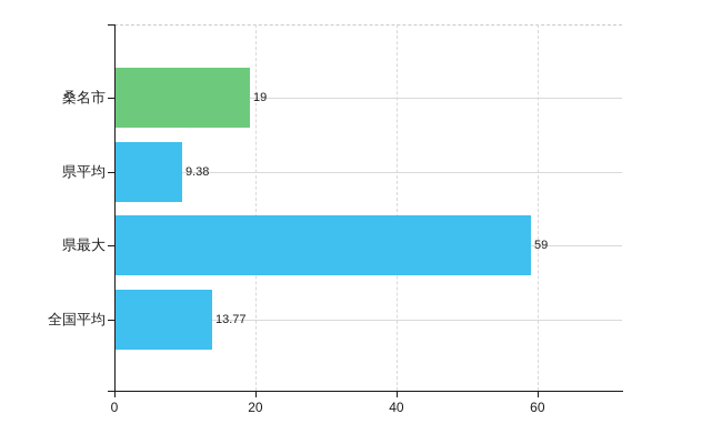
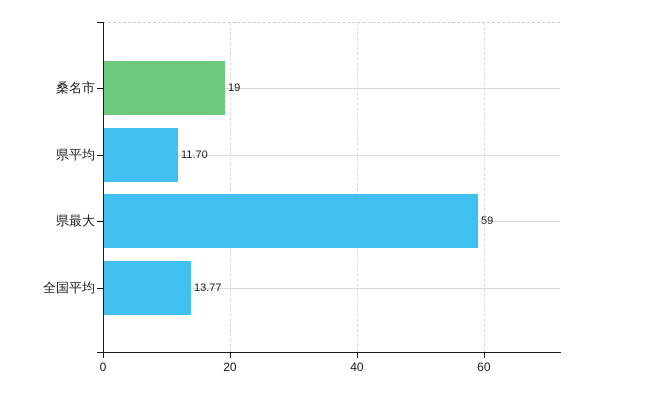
県平均: 9.38 -> 11.70
